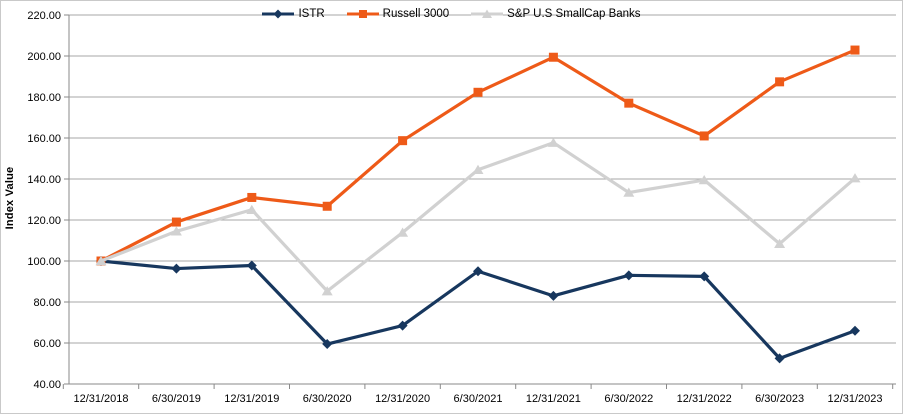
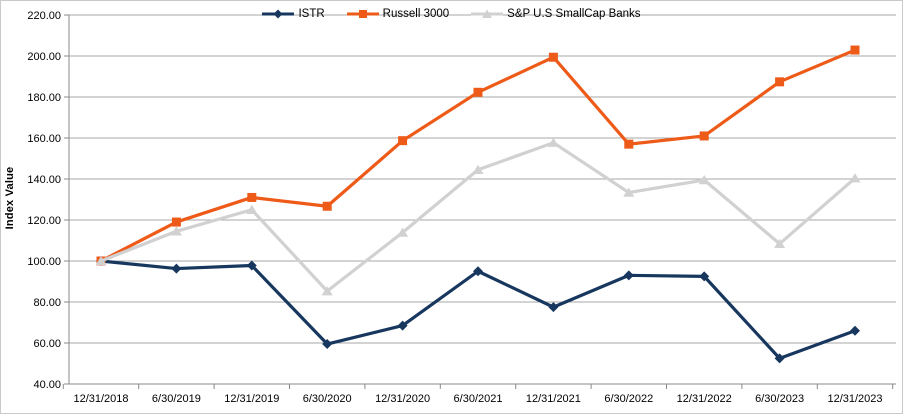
ISTR/12/31/2021: 83 -> 78
Russell 3000/6/30/2022: 177 -> 157
